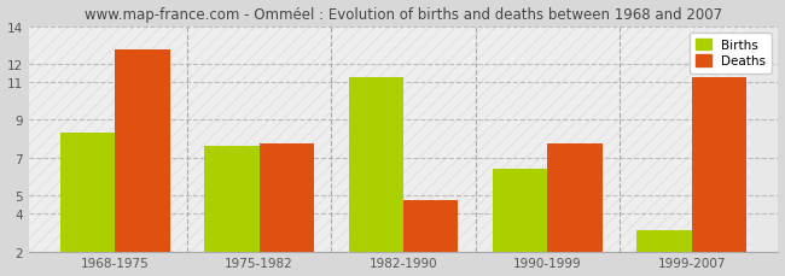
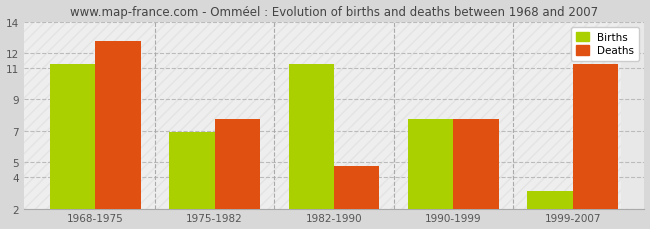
Births/1968-1975: 8.3 -> 11.2
Births/1975-1982: 7.6 -> 6.9
Births/1990-1999: 6.4 -> 7.8
